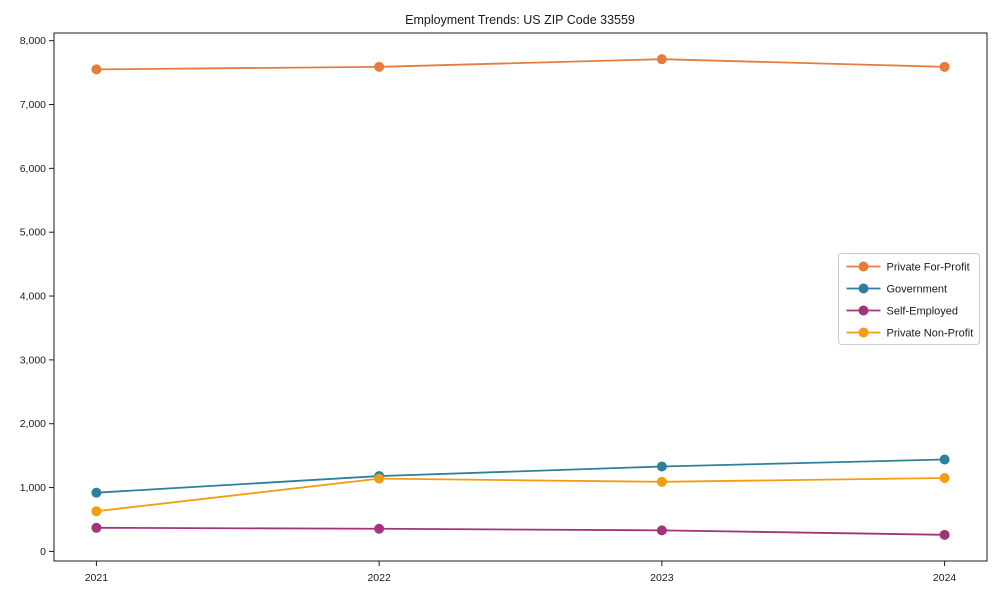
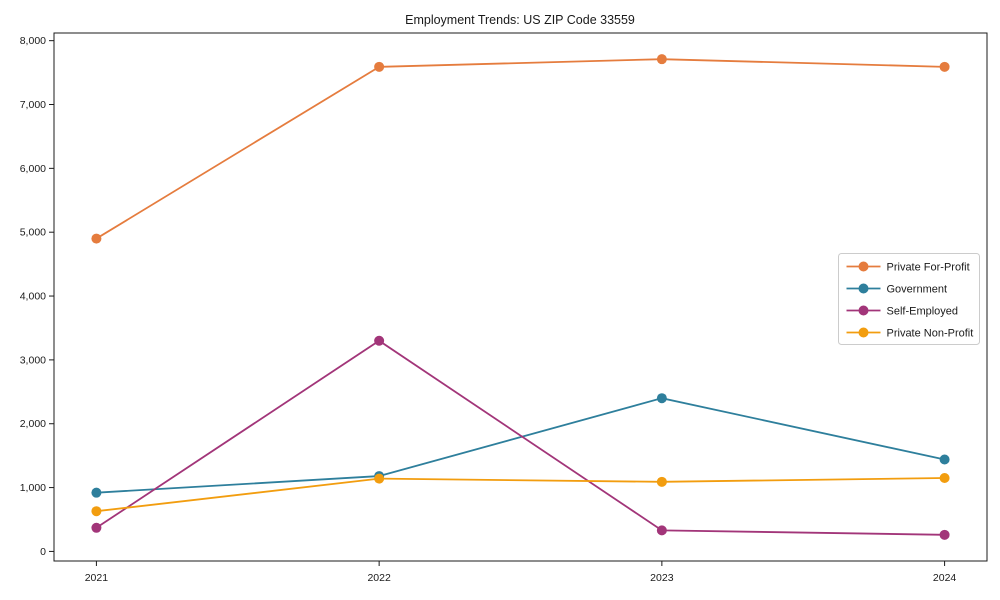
Private For-Profit/2021: 7600 -> 4900
Self-Employed/2022: 400 -> 3300
Government/2023: 1300 -> 2400
